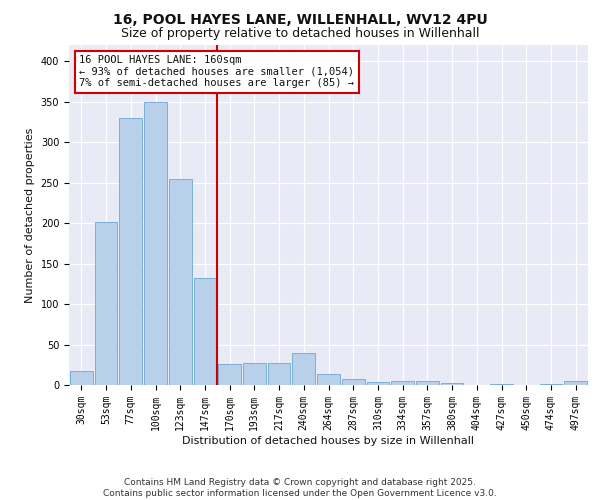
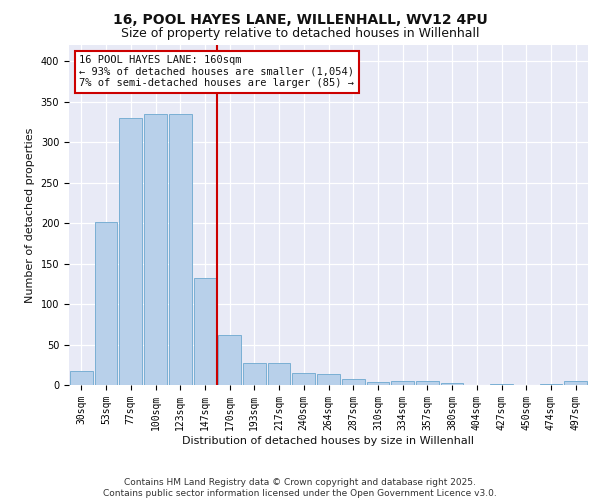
100sqm: 350 -> 335
123sqm: 254 -> 335
170sqm: 26 -> 62
240sqm: 40 -> 15
